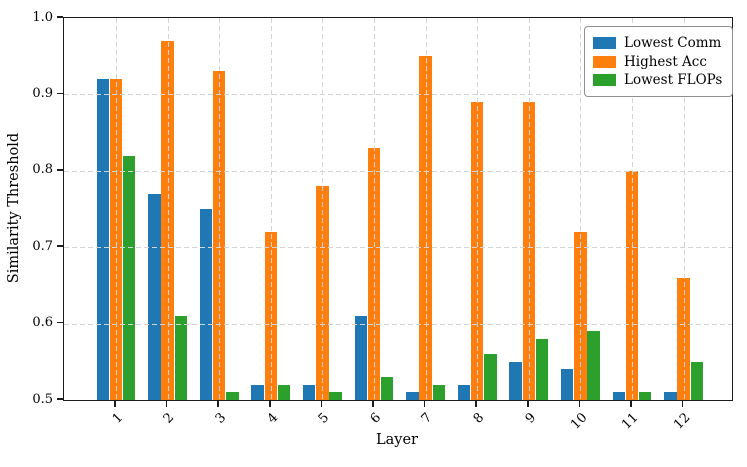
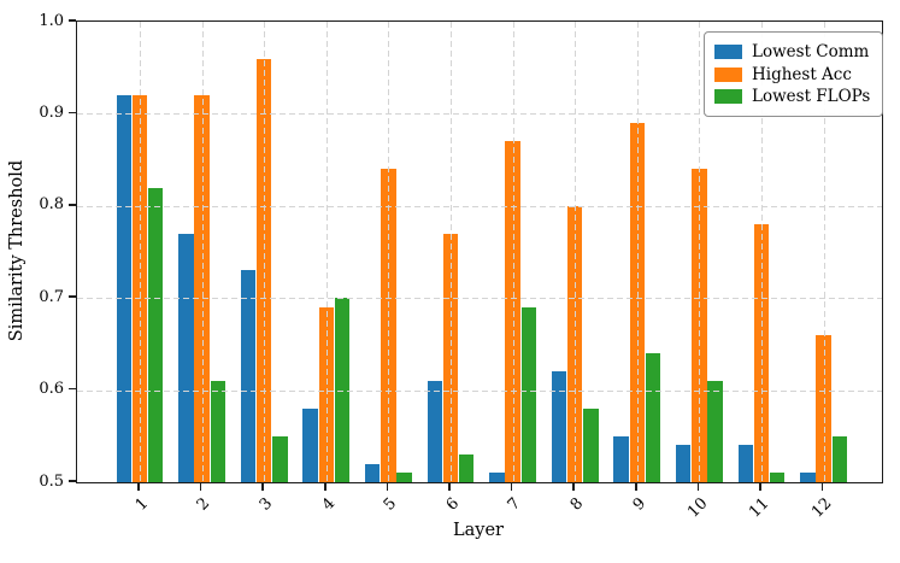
Highest Acc/2: 0.97 -> 0.92
Lowest Comm/3: 0.75 -> 0.73
Highest Acc/3: 0.93 -> 0.96
Lowest FLOPs/3: 0.51 -> 0.55
Lowest Comm/4: 0.52 -> 0.58
Highest Acc/4: 0.72 -> 0.69
Lowest FLOPs/4: 0.52 -> 0.70
Highest Acc/5: 0.78 -> 0.84
Highest Acc/6: 0.83 -> 0.77
Highest Acc/7: 0.95 -> 0.87
Lowest FLOPs/7: 0.52 -> 0.69
Lowest Comm/8: 0.52 -> 0.62
Highest Acc/8: 0.89 -> 0.80
Lowest FLOPs/8: 0.56 -> 0.58
Lowest FLOPs/9: 0.58 -> 0.64
Highest Acc/10: 0.72 -> 0.84
Lowest FLOPs/10: 0.59 -> 0.61
Lowest Comm/11: 0.51 -> 0.54
Highest Acc/11: 0.80 -> 0.78
